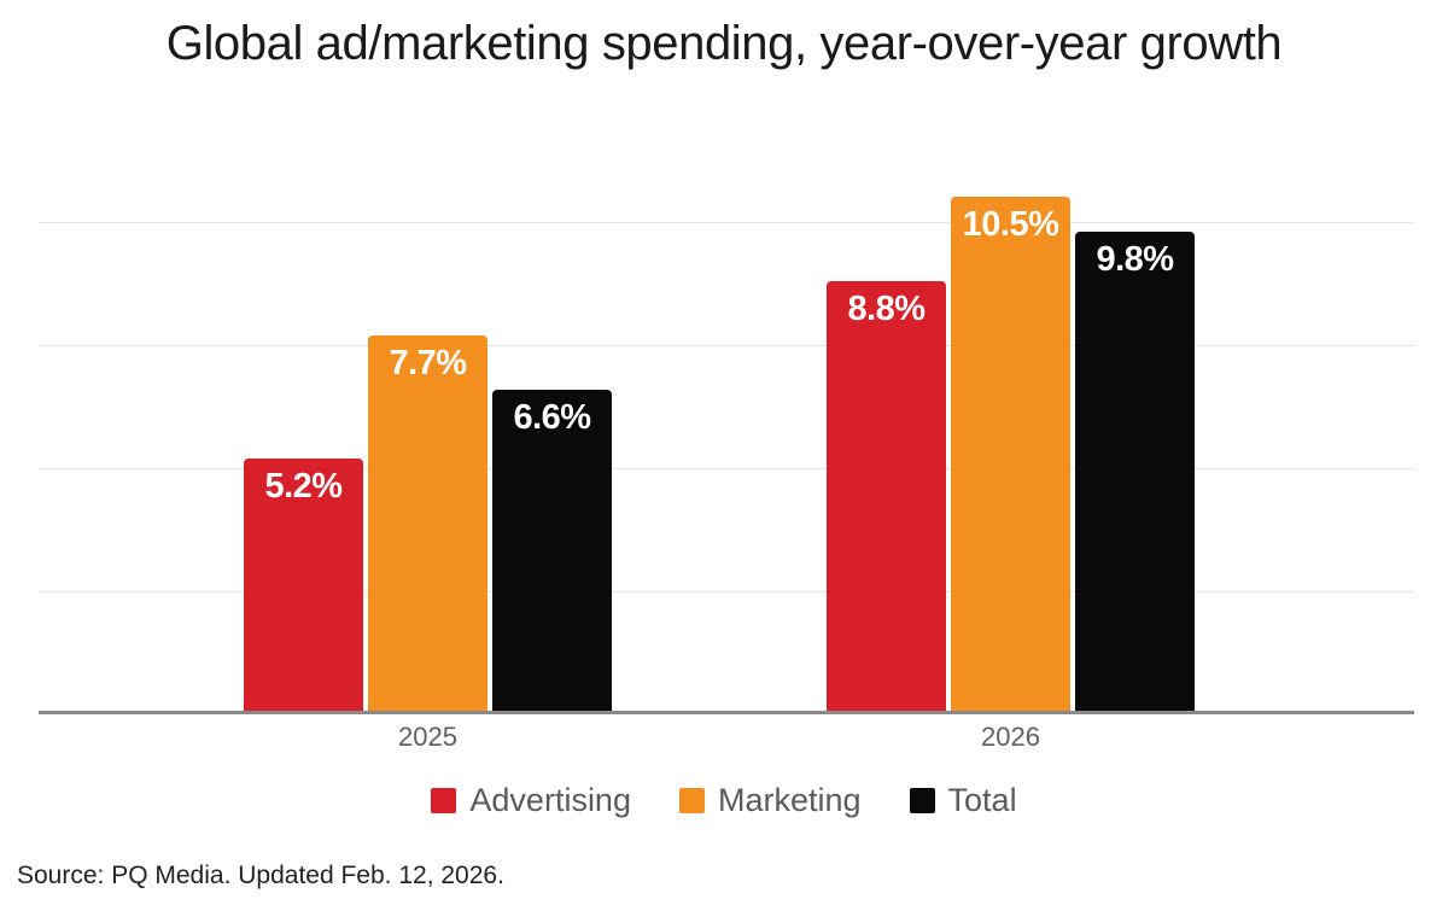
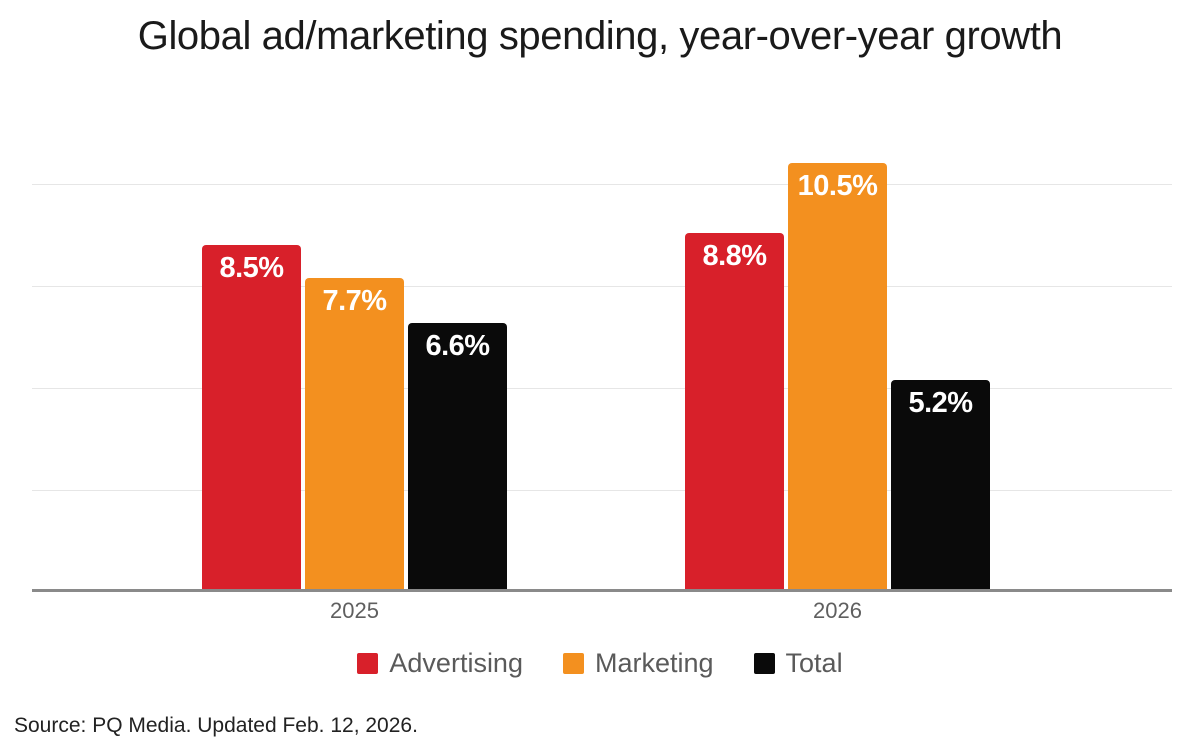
Advertising/2025: 5.2% -> 8.5%
Total/2026: 9.8% -> 5.2%
